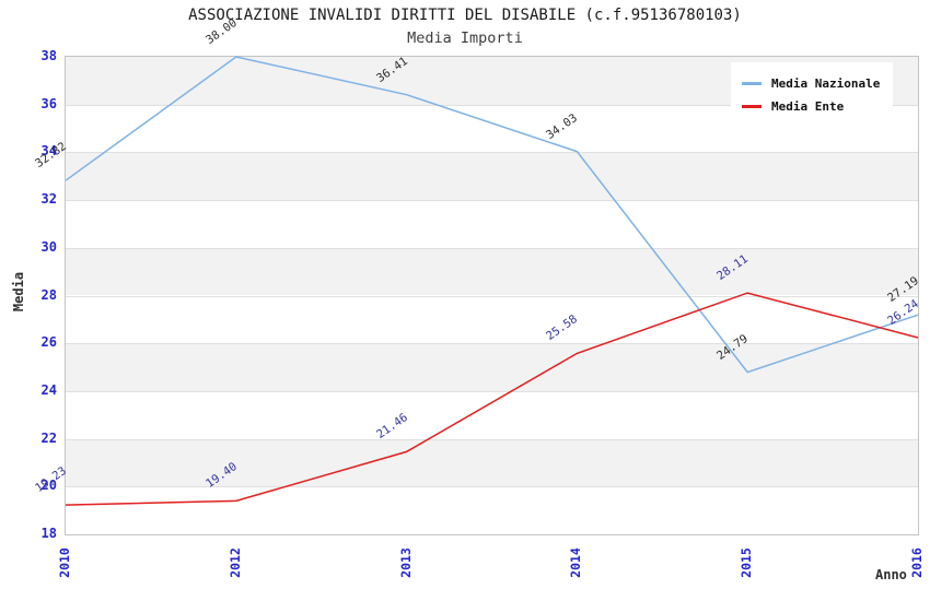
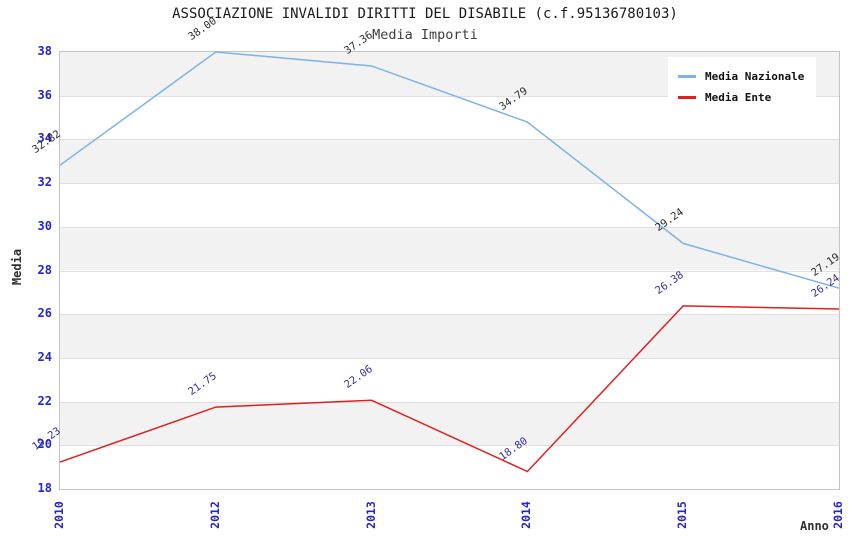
Media Ente/2012: 19.40 -> 21.75
Media Nazionale/2013: 36.41 -> 37.36
Media Ente/2013: 21.46 -> 22.06
Media Nazionale/2014: 34.03 -> 34.79
Media Ente/2014: 25.58 -> 18.80
Media Nazionale/2015: 24.79 -> 29.24
Media Ente/2015: 28.11 -> 26.38
